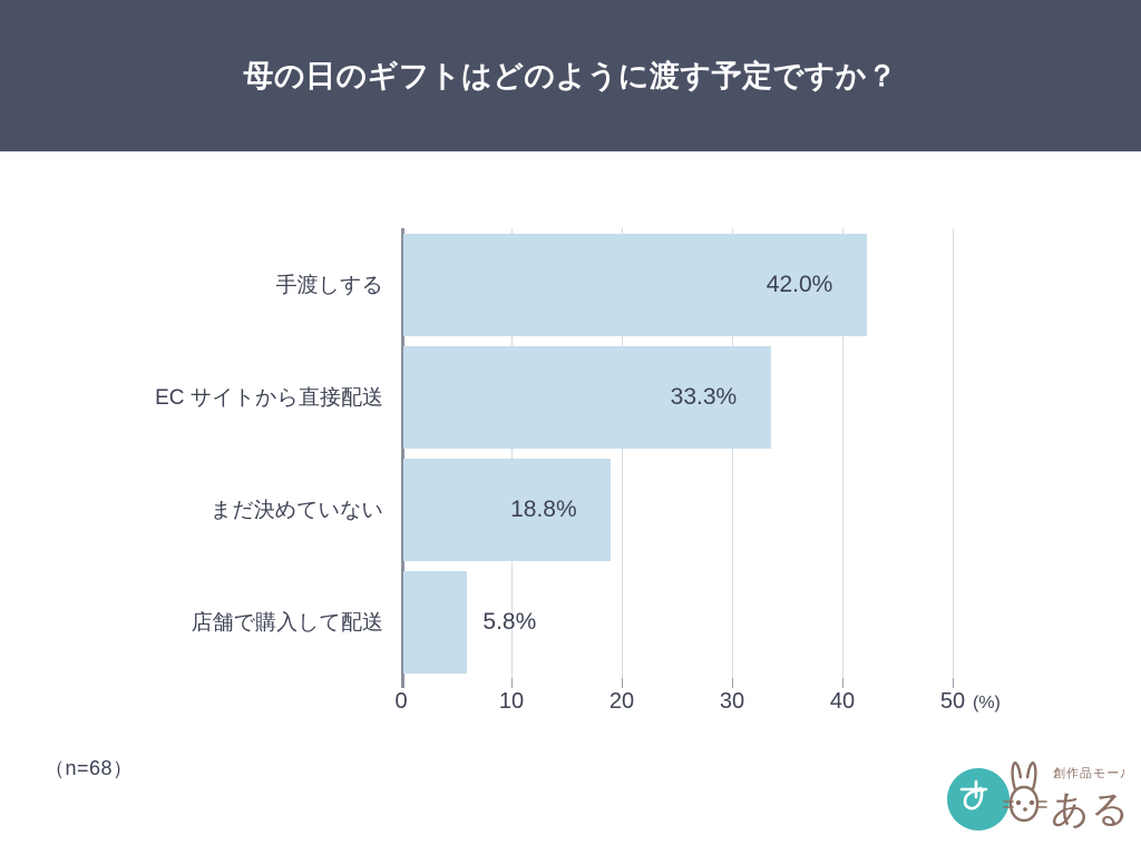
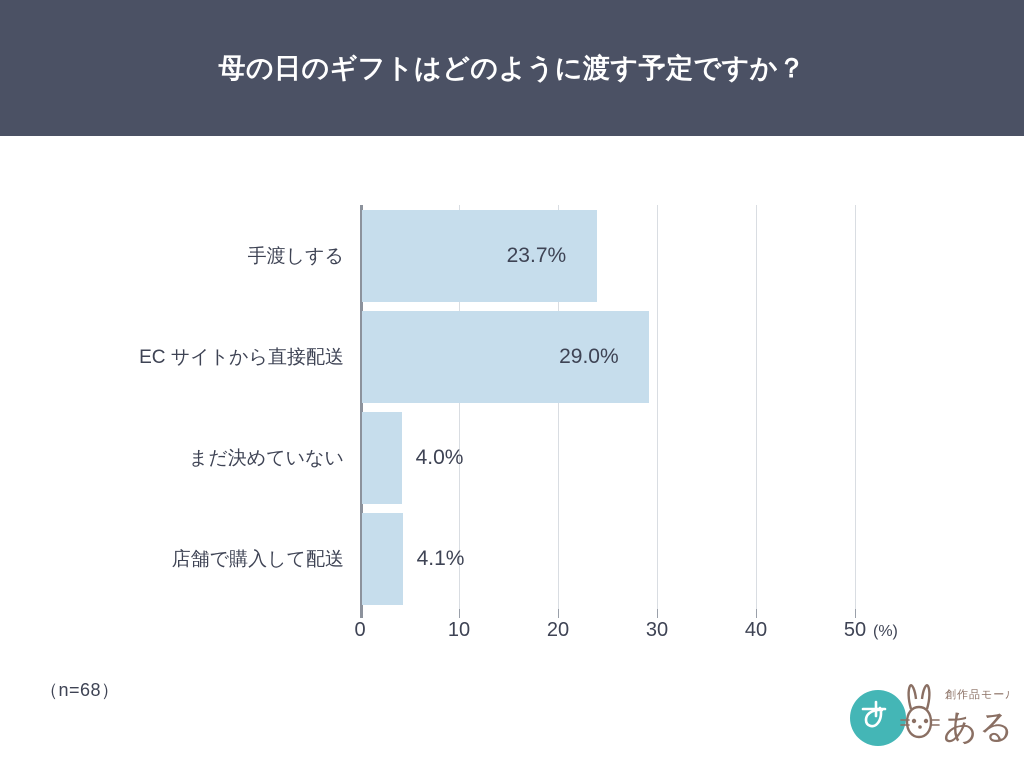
手渡しする: 42.0% -> 23.7%
EC サイトから直接配送: 33.3% -> 29.0%
まだ決めていない: 18.8% -> 4.0%
店舗で購入して配送: 5.8% -> 4.1%
